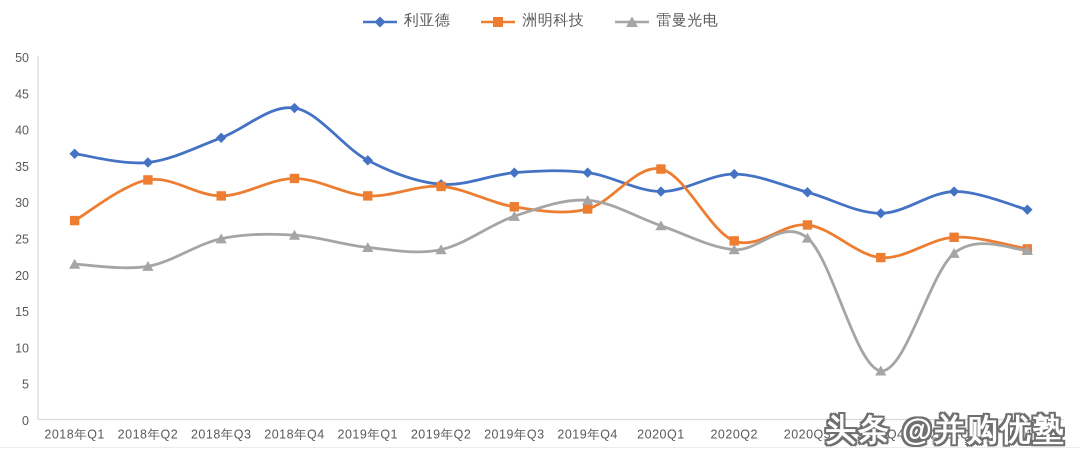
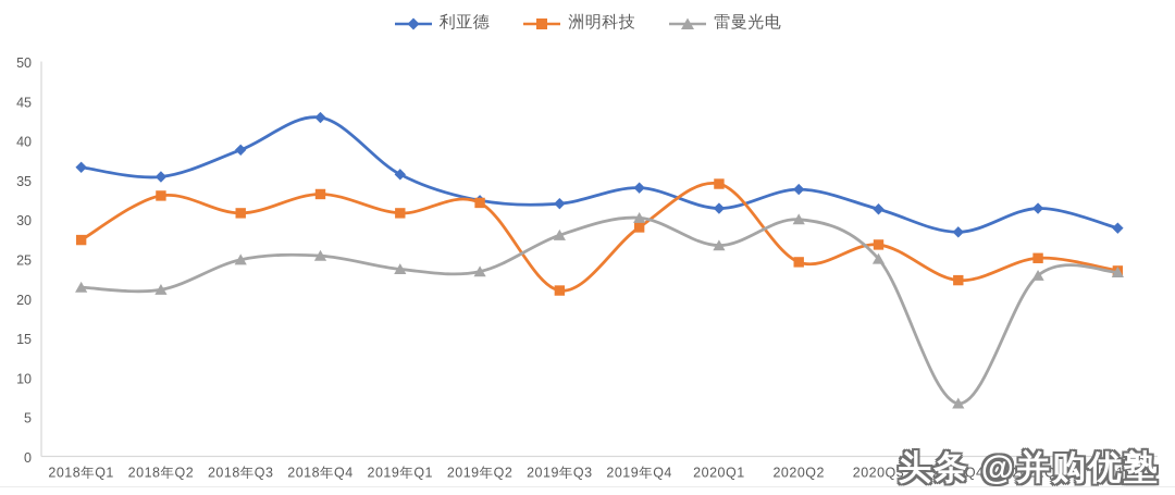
利亚德/2019年Q3: 34 -> 32
洲明科技/2019年Q3: 29 -> 21
雷曼光电/2020Q2: 23 -> 30
